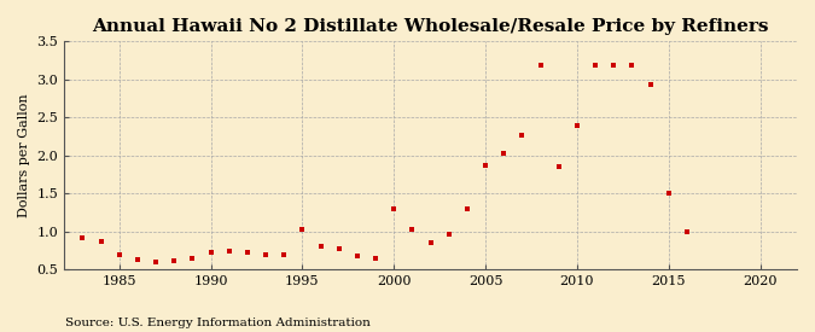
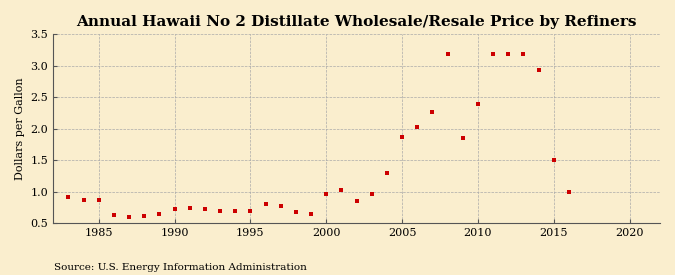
1985: 0.70 -> 0.87
1995: 1.02 -> 0.70
2000: 1.30 -> 0.97
